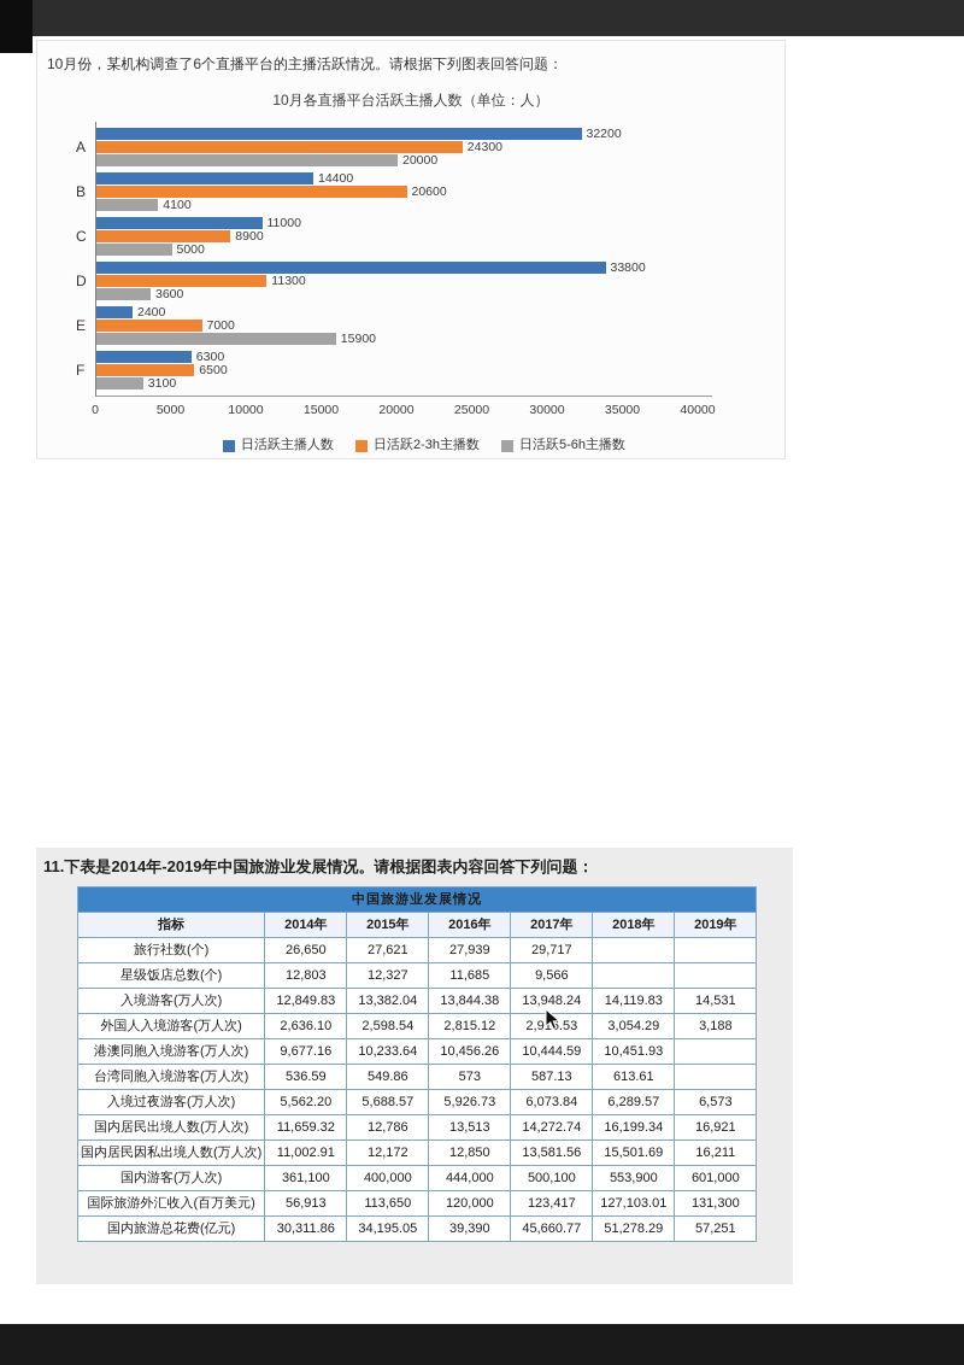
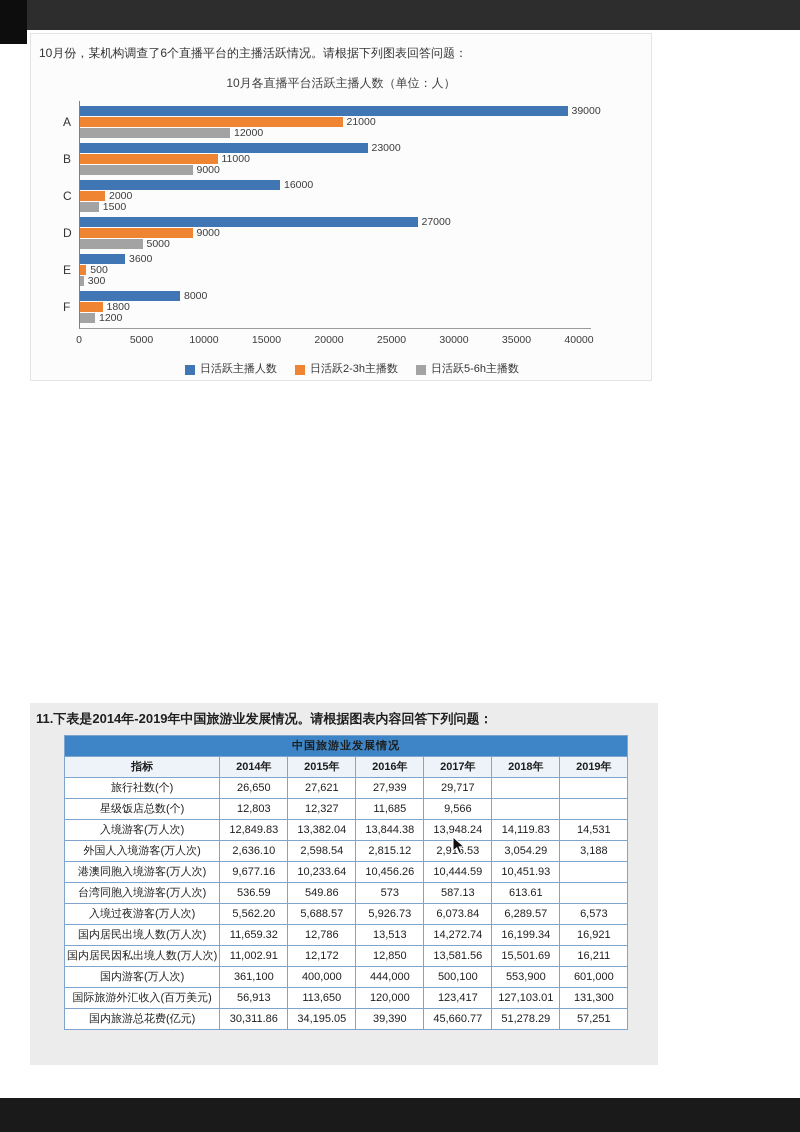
日活跃主播人数/A: 32200 -> 39000
日活跃2-3h主播数/A: 24300 -> 21000
日活跃5-6h主播数/A: 20000 -> 12000
日活跃主播人数/B: 14400 -> 23000
日活跃2-3h主播数/B: 20600 -> 11000
日活跃5-6h主播数/B: 4100 -> 9000
日活跃主播人数/C: 11000 -> 16000
日活跃2-3h主播数/C: 8900 -> 2000
日活跃5-6h主播数/C: 5000 -> 1500
日活跃主播人数/D: 33800 -> 27000
日活跃2-3h主播数/D: 11300 -> 9000
日活跃5-6h主播数/D: 3600 -> 5000
日活跃主播人数/E: 2400 -> 3600
日活跃2-3h主播数/E: 7000 -> 500
日活跃5-6h主播数/E: 15900 -> 300
日活跃主播人数/F: 6300 -> 8000
日活跃2-3h主播数/F: 6500 -> 1800
日活跃5-6h主播数/F: 3100 -> 1200
